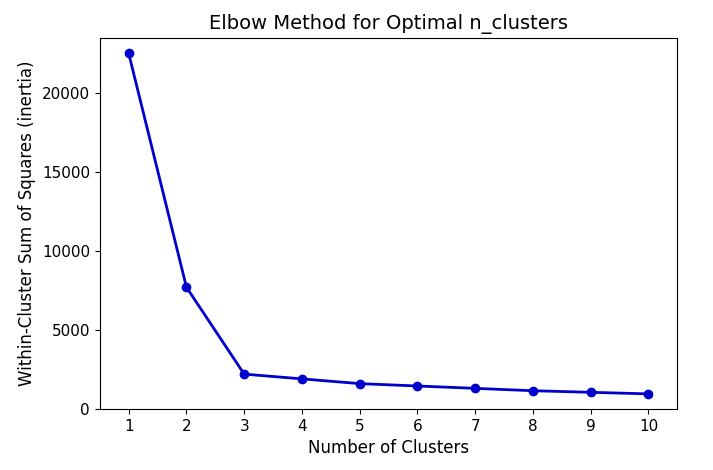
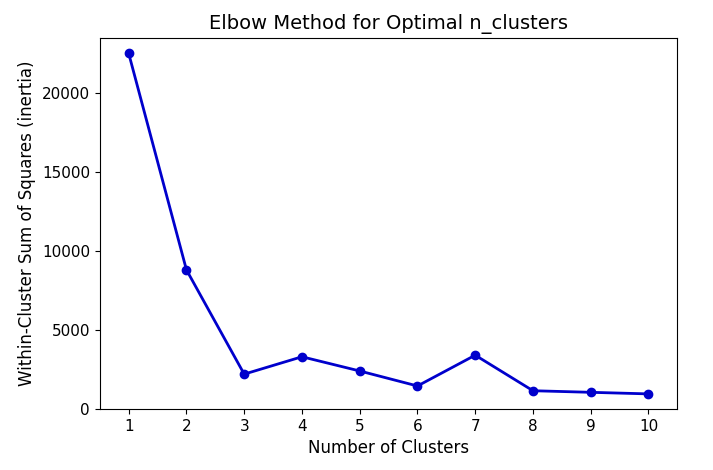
2: 7700 -> 8800
4: 1900 -> 3300
5: 1600 -> 2400
7: 1300 -> 3400
